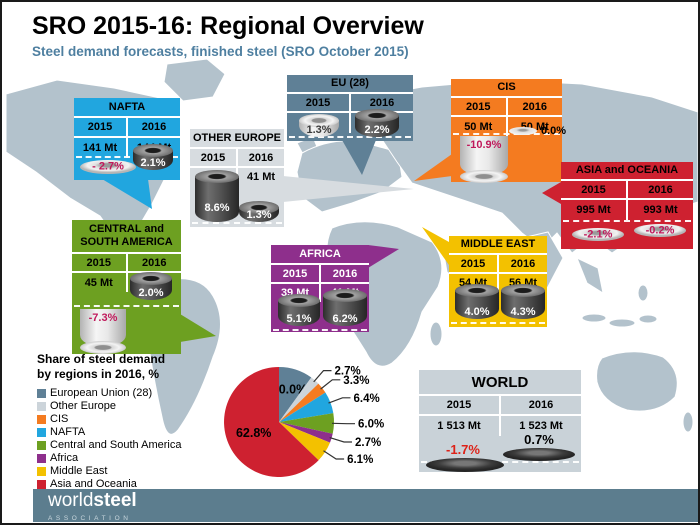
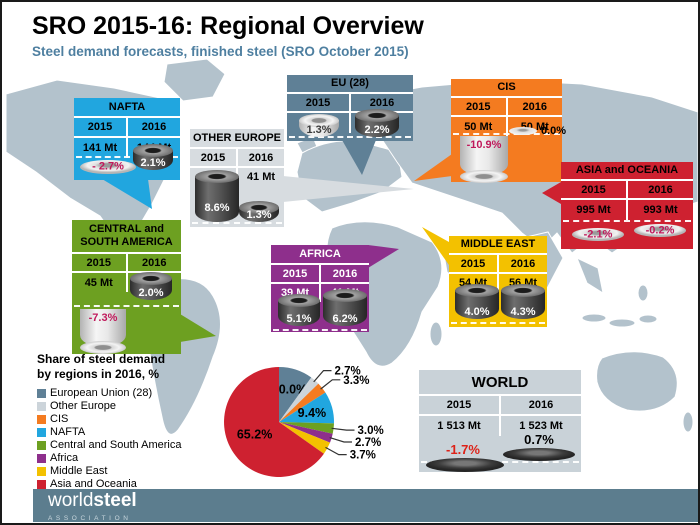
Share of steel demand by regions in 2016, %/NAFTA: 6.4% -> 9.4%
Share of steel demand by regions in 2016, %/Central and South America: 6.0% -> 3.0%
Share of steel demand by regions in 2016, %/Middle East: 6.1% -> 3.7%
Share of steel demand by regions in 2016, %/Asia and Oceania: 62.8% -> 65.2%
